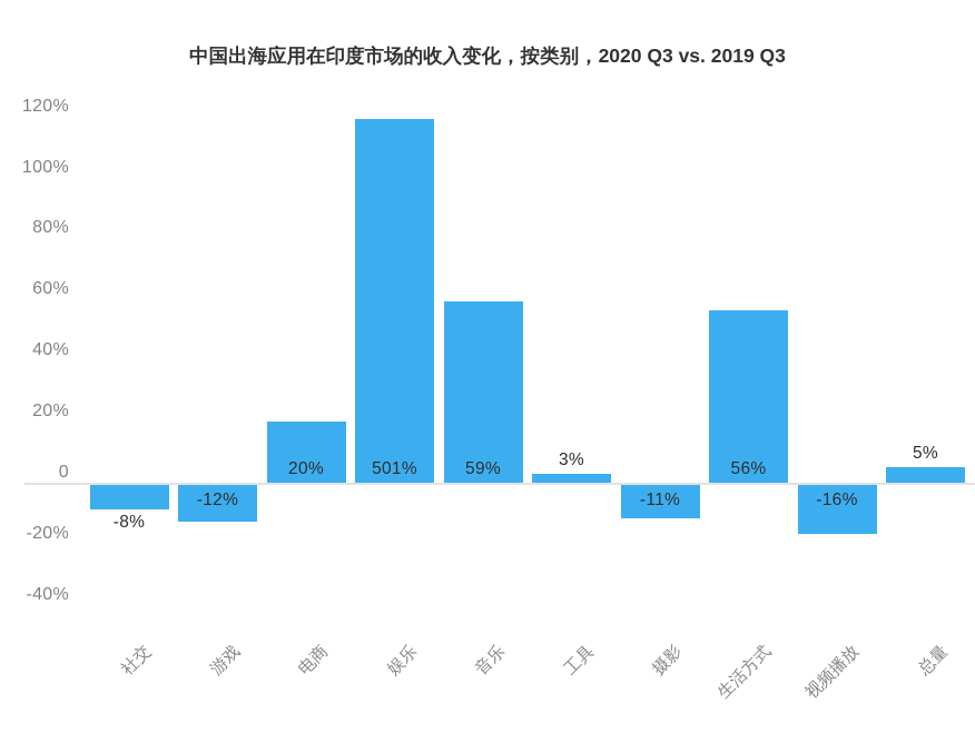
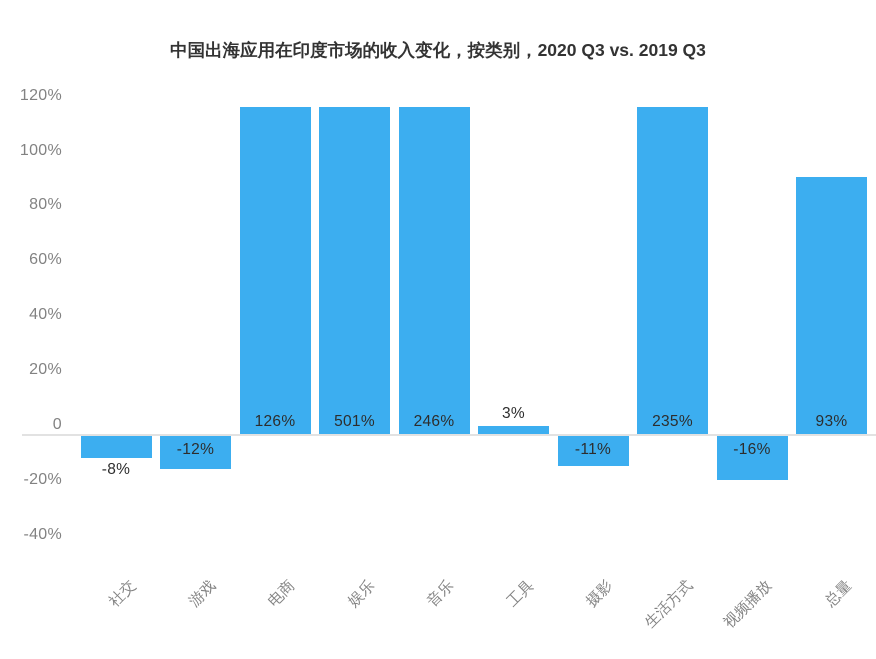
电商: 20% -> 126%
音乐: 59% -> 246%
生活方式: 56% -> 235%
总量: 5% -> 93%
